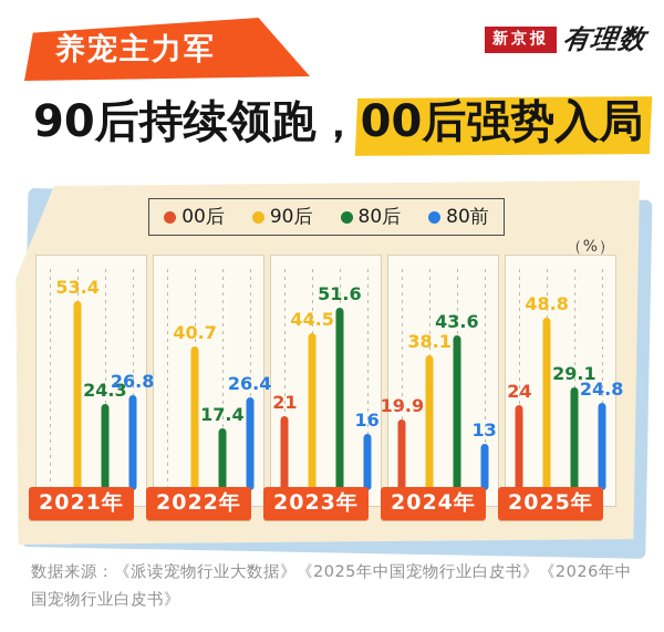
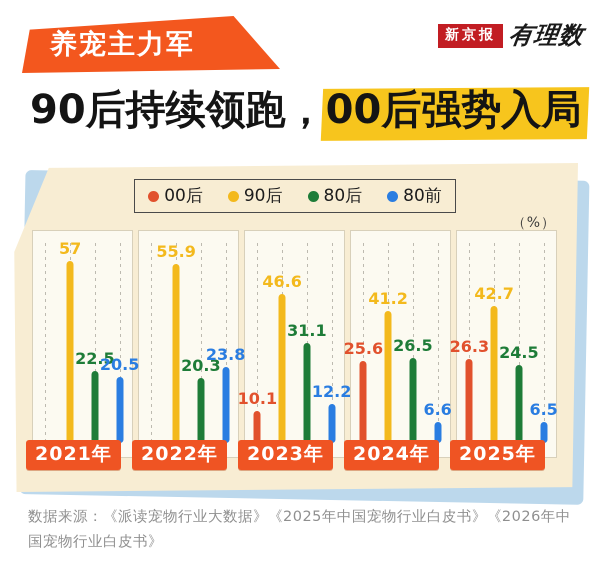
90后/2021年: 53.4 -> 57
80后/2021年: 24.3 -> 22.5
80前/2021年: 26.8 -> 20.5
90后/2022年: 40.7 -> 55.9
80后/2022年: 17.4 -> 20.3
80前/2022年: 26.4 -> 23.8
00后/2023年: 21 -> 10.1
90后/2023年: 44.5 -> 46.6
80后/2023年: 51.6 -> 31.1
80前/2023年: 16 -> 12.2
00后/2024年: 19.9 -> 25.6
90后/2024年: 38.1 -> 41.2
80后/2024年: 43.6 -> 26.5
80前/2024年: 13 -> 6.6
00后/2025年: 24 -> 26.3
90后/2025年: 48.8 -> 42.7
80后/2025年: 29.1 -> 24.5
80前/2025年: 24.8 -> 6.5
